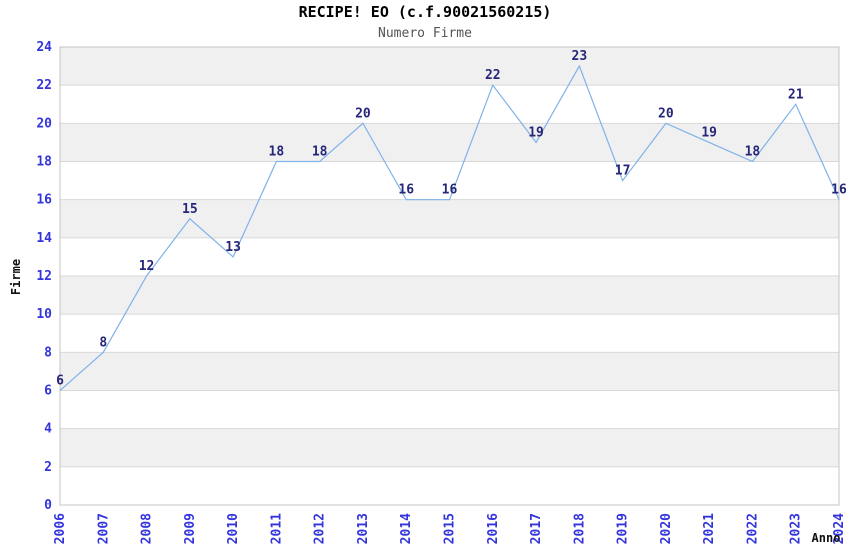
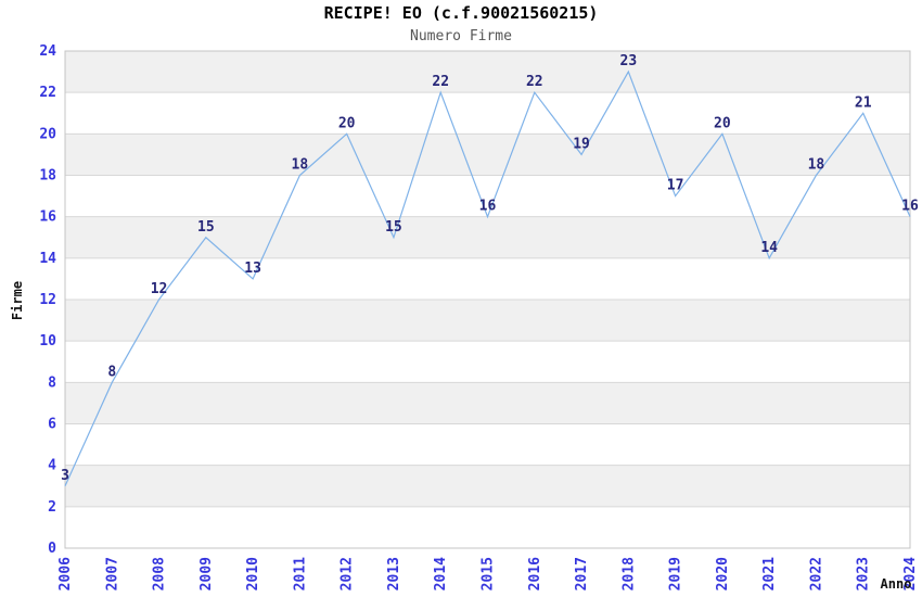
2006: 6 -> 3
2012: 18 -> 20
2013: 20 -> 15
2014: 16 -> 22
2021: 19 -> 14
